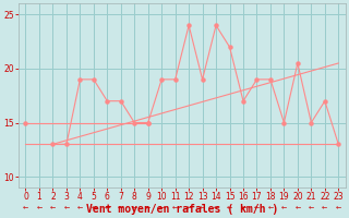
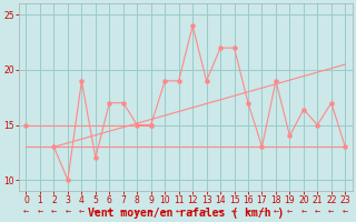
3: 13.0 -> 10.0
5: 19.0 -> 12.0
14: 24.0 -> 22.0
17: 19.0 -> 13.0
19: 15.0 -> 14.0
20: 20.5 -> 16.4
